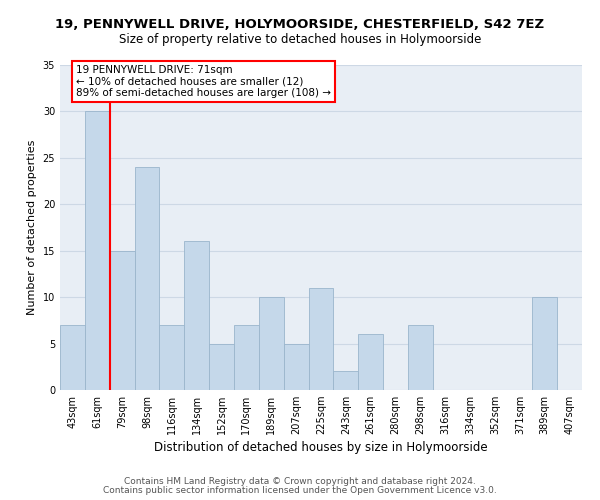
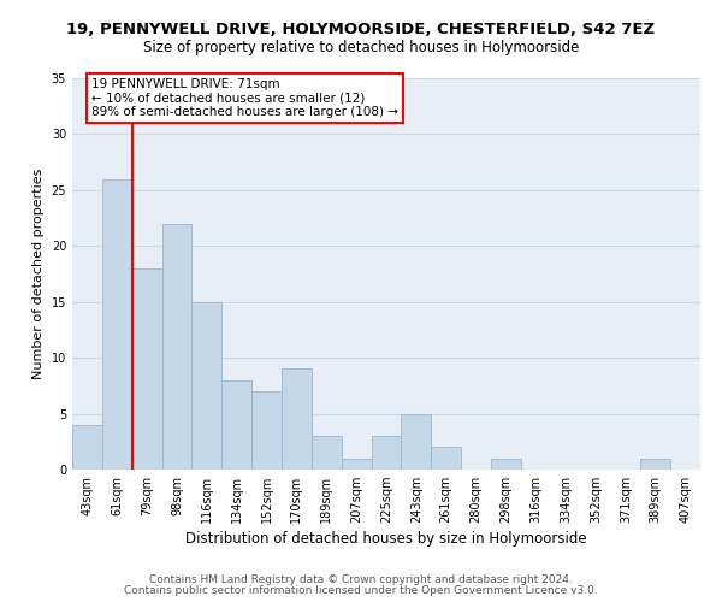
43sqm: 7 -> 4
61sqm: 30 -> 26
79sqm: 15 -> 18
98sqm: 24 -> 22
116sqm: 7 -> 15
134sqm: 16 -> 8
152sqm: 5 -> 7
170sqm: 7 -> 9
189sqm: 10 -> 3
207sqm: 5 -> 1
225sqm: 11 -> 3
243sqm: 2 -> 5
261sqm: 6 -> 2
298sqm: 7 -> 1
389sqm: 10 -> 1
